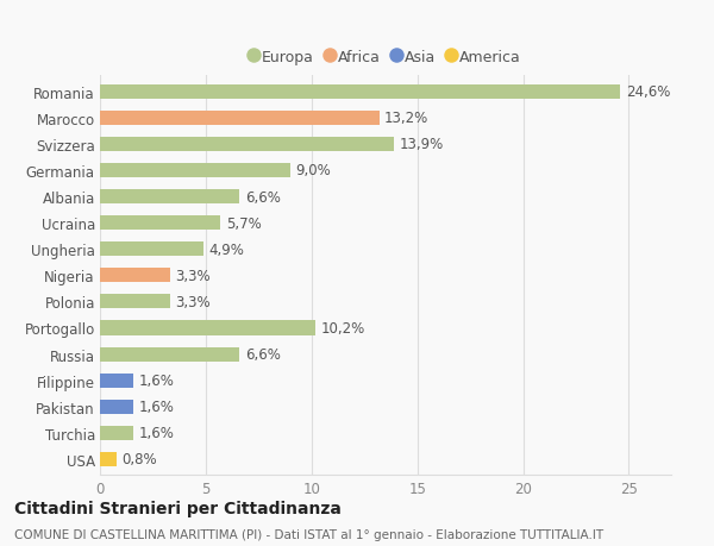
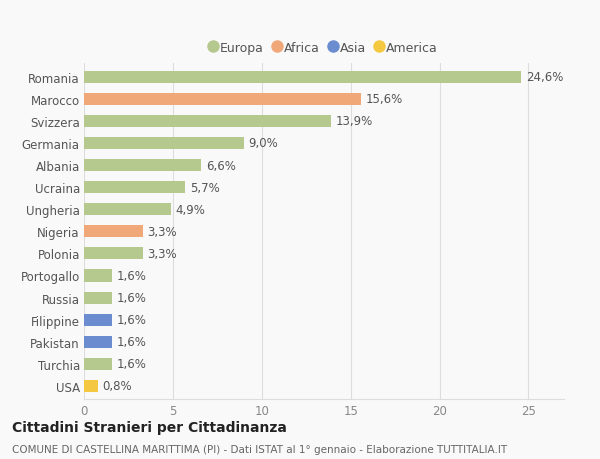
Marocco: 13,2% -> 15,6%
Portogallo: 10,2% -> 1,6%
Russia: 6,6% -> 1,6%
